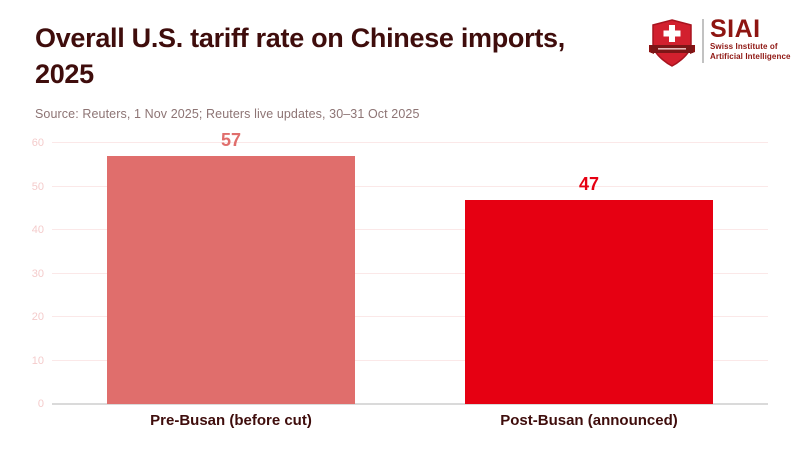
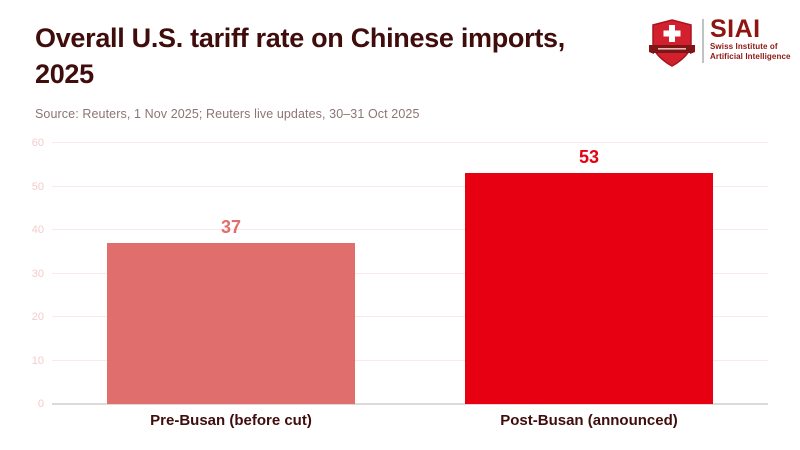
Pre-Busan (before cut): 57 -> 37
Post-Busan (announced): 47 -> 53
